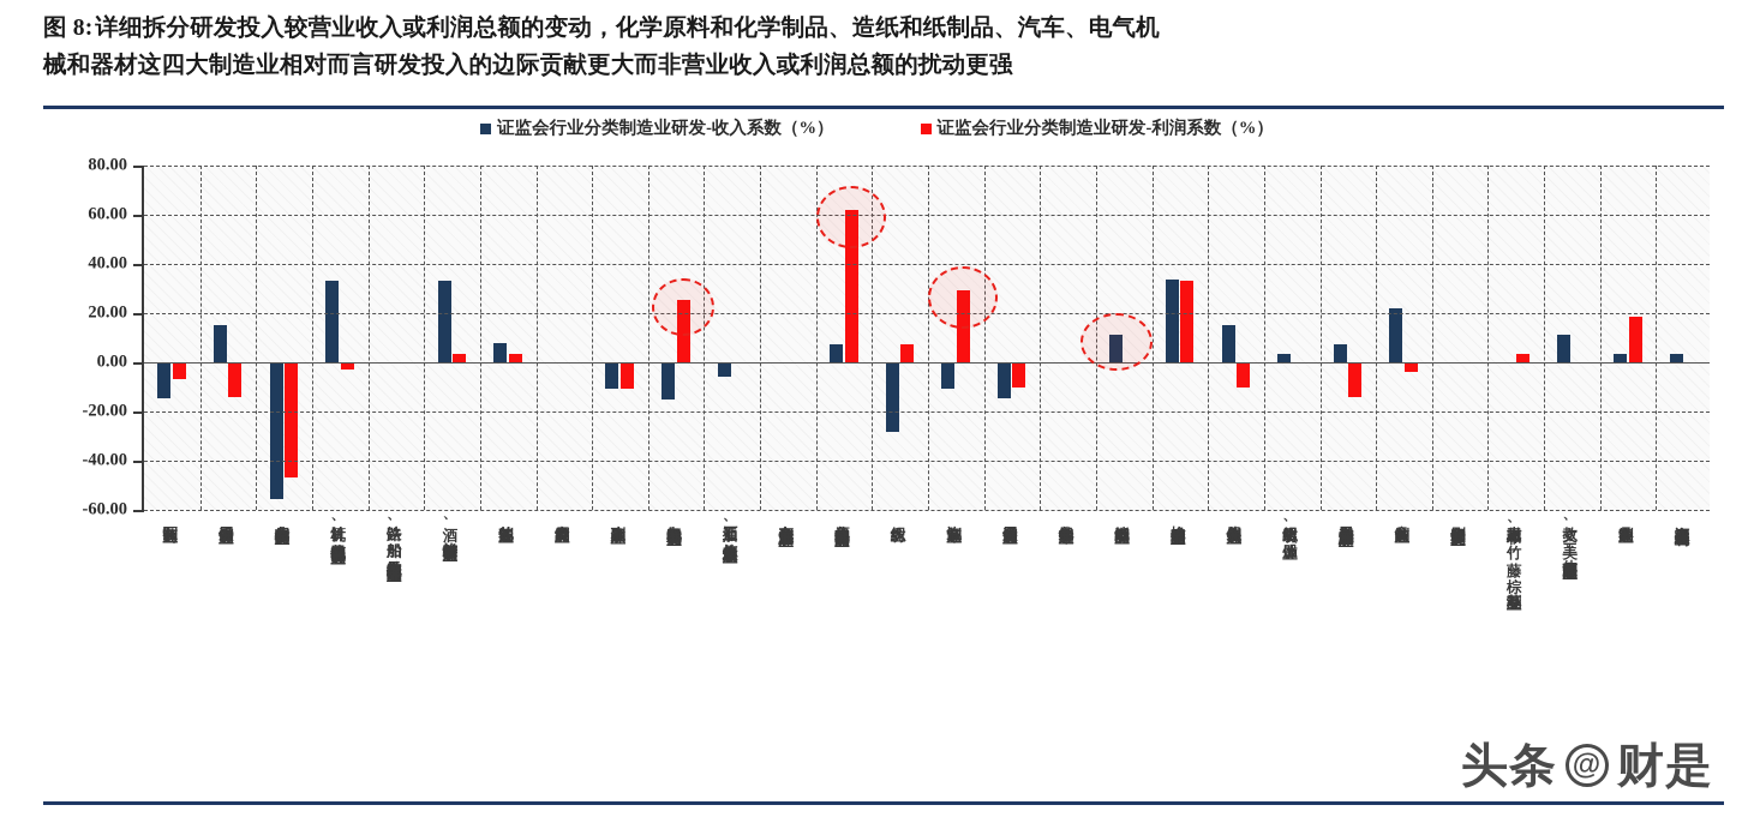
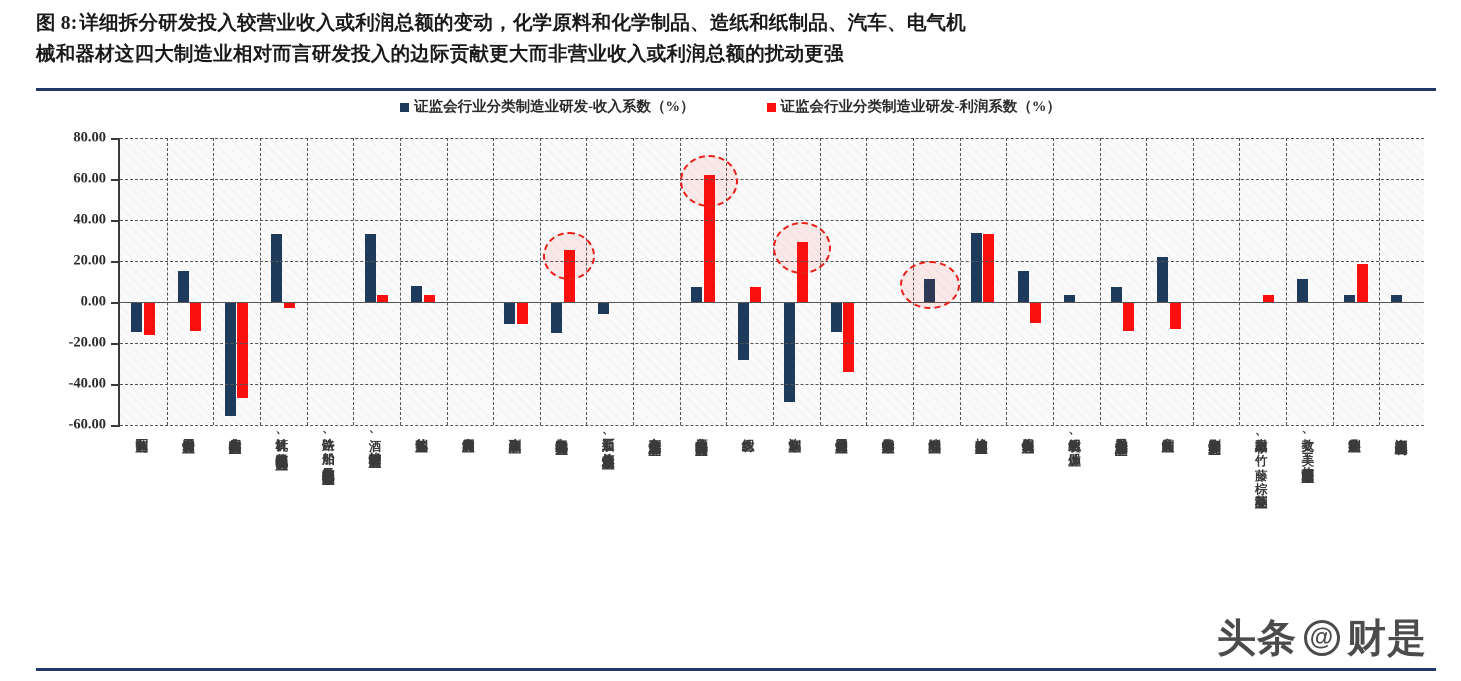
证监会行业分类制造业研发-利润系数（%）/医药制造业: -7 -> -16
证监会行业分类制造业研发-收入系数（%）/汽车制造业: -10 -> -49
证监会行业分类制造业研发-利润系数（%）/通用设备制造业: -10 -> -34
证监会行业分类制造业研发-利润系数（%）/食品制造业: -4 -> -13
